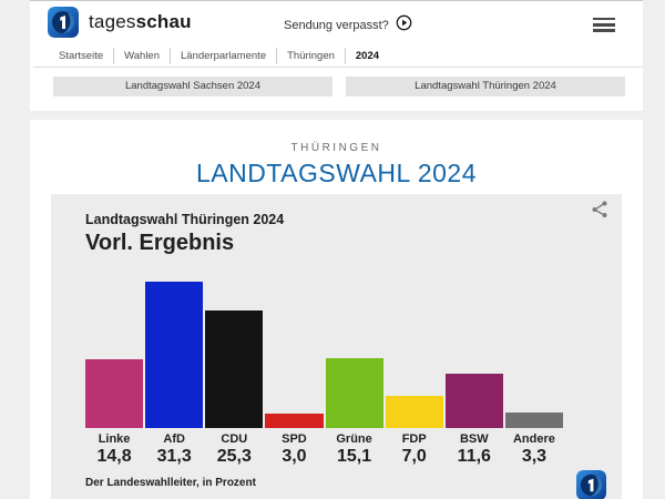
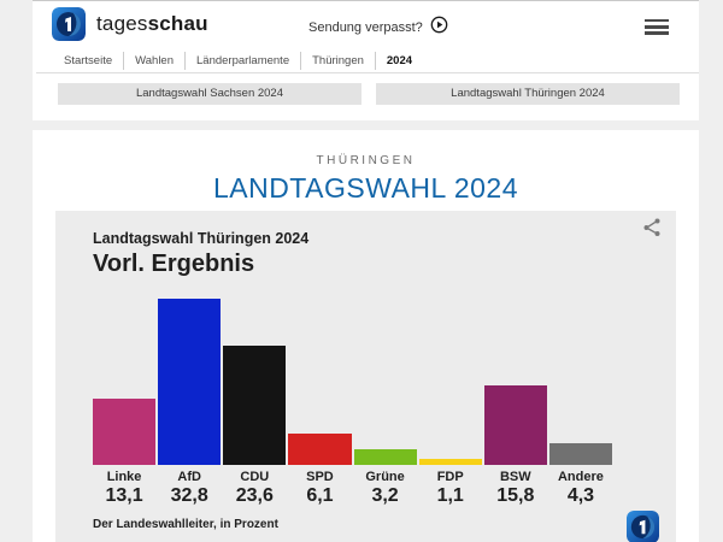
Linke: 14,8 -> 13,1
AfD: 31,3 -> 32,8
CDU: 25,3 -> 23,6
SPD: 3,0 -> 6,1
Grüne: 15,1 -> 3,2
FDP: 7,0 -> 1,1
BSW: 11,6 -> 15,8
Andere: 3,3 -> 4,3
